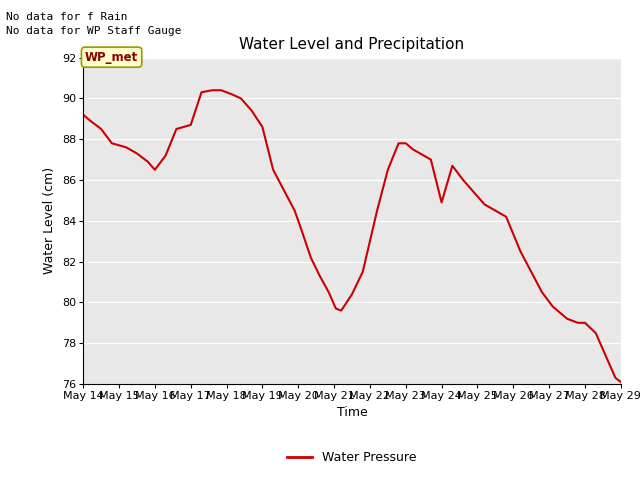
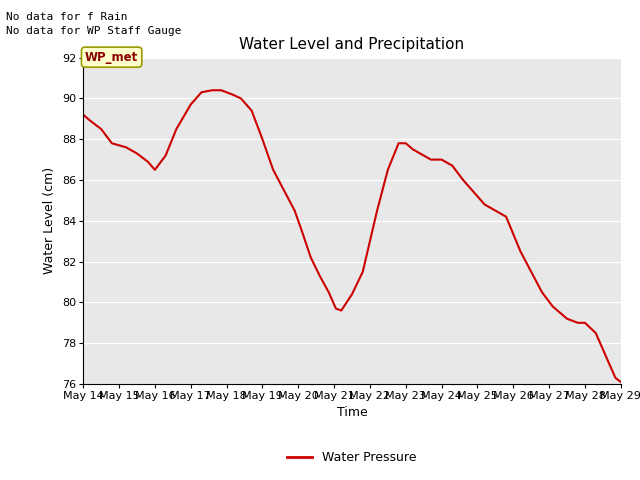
May 17: 88.7 -> 89.7
May 19: 88.6 -> 88.0
May 24: 84.9 -> 87.0
